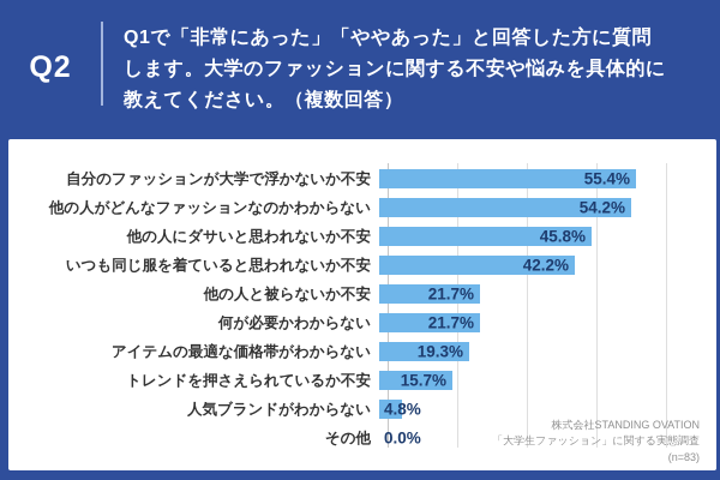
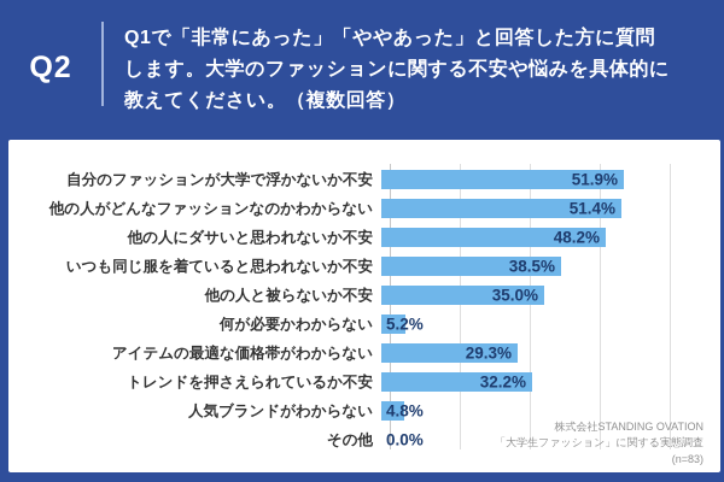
自分のファッションが大学で浮かないか不安: 55.4% -> 51.9%
他の人がどんなファッションなのかわからない: 54.2% -> 51.4%
他の人にダサいと思われないか不安: 45.8% -> 48.2%
いつも同じ服を着ていると思われないか不安: 42.2% -> 38.5%
他の人と被らないか不安: 21.7% -> 35.0%
何が必要かわからない: 21.7% -> 5.2%
アイテムの最適な価格帯がわからない: 19.3% -> 29.3%
トレンドを押さえられているか不安: 15.7% -> 32.2%
